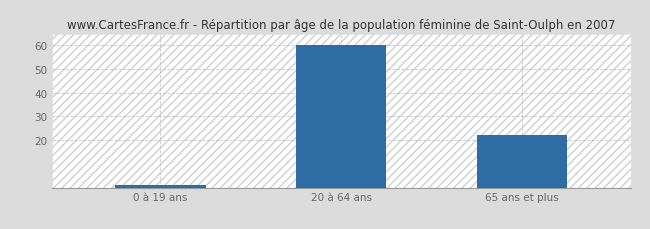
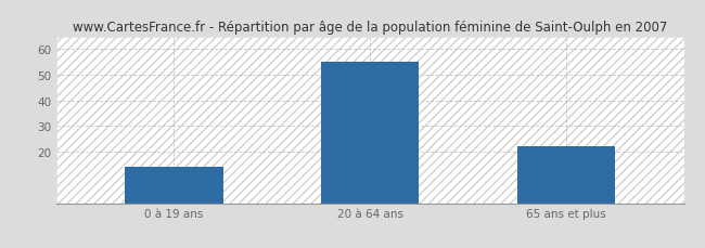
0 à 19 ans: 1 -> 14
20 à 64 ans: 60 -> 55
